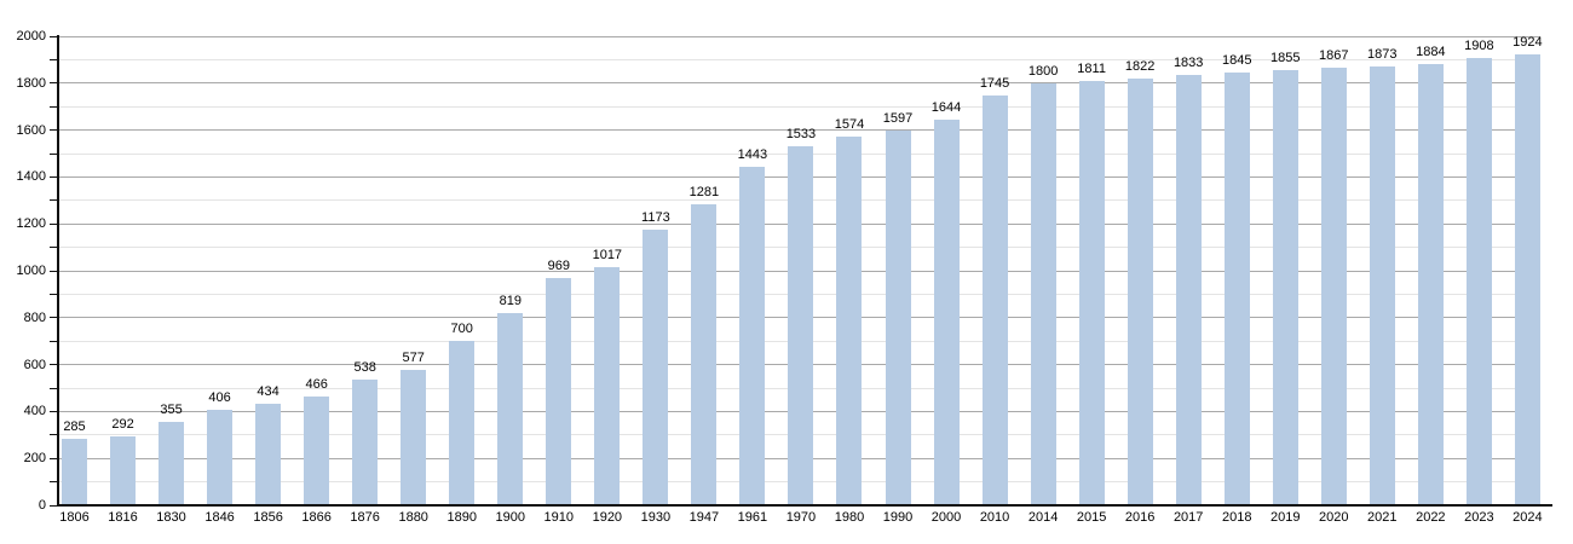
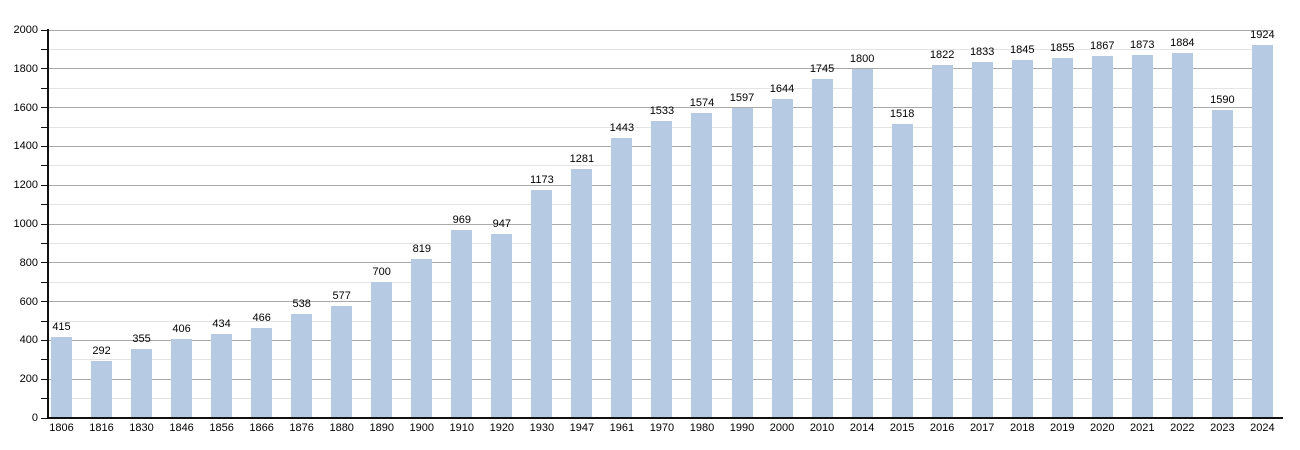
1806: 285 -> 415
1920: 1017 -> 947
2015: 1811 -> 1518
2023: 1908 -> 1590
